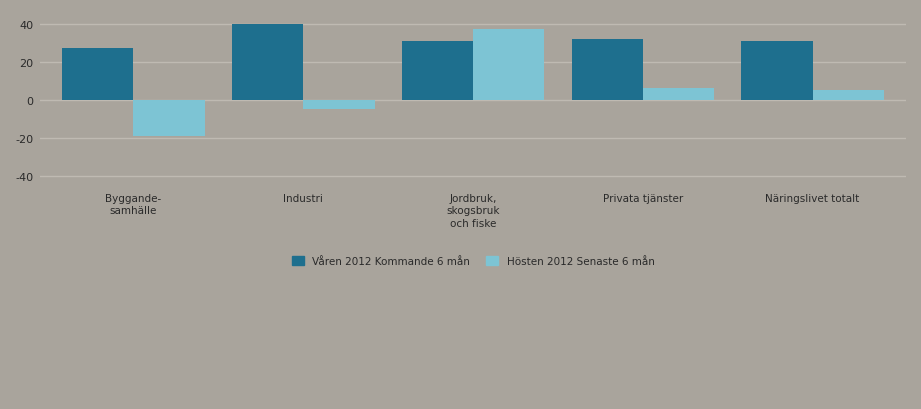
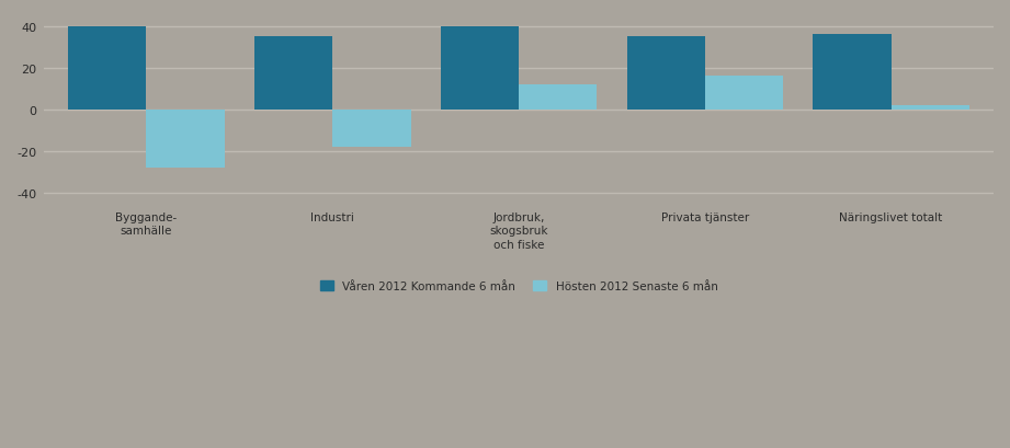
Våren 2012 Kommande 6 mån/Byggande- samhälle: 27 -> 40
Hösten 2012 Senaste 6 mån/Byggande- samhälle: -19 -> -28
Våren 2012 Kommande 6 mån/Industri: 40 -> 35
Hösten 2012 Senaste 6 mån/Industri: -5 -> -18
Våren 2012 Kommande 6 mån/Jordbruk, skogsbruk och fiske: 31 -> 40
Hösten 2012 Senaste 6 mån/Jordbruk, skogsbruk och fiske: 37 -> 12
Våren 2012 Kommande 6 mån/Privata tjänster: 32 -> 35
Hösten 2012 Senaste 6 mån/Privata tjänster: 6 -> 16
Våren 2012 Kommande 6 mån/Näringslivet totalt: 31 -> 36
Hösten 2012 Senaste 6 mån/Näringslivet totalt: 5 -> 2
